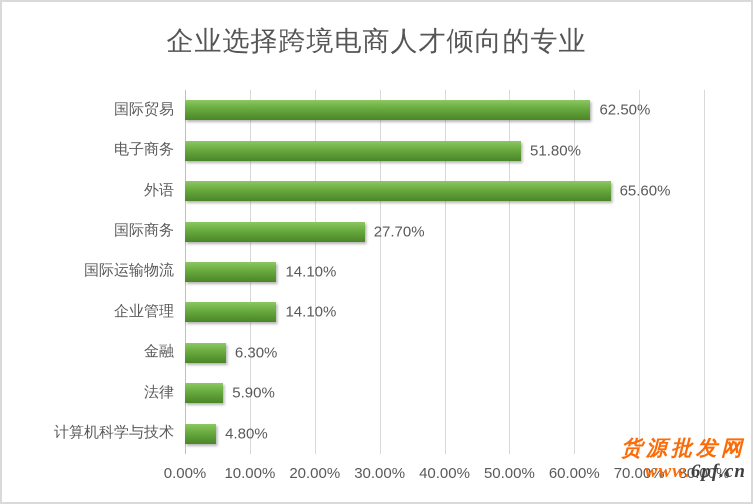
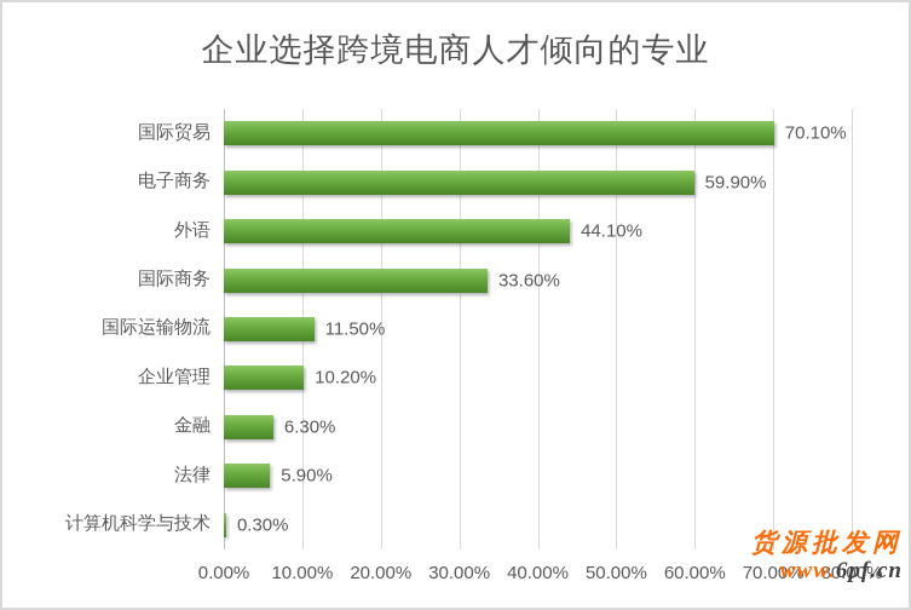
国际贸易: 62.50% -> 70.10%
电子商务: 51.80% -> 59.90%
外语: 65.60% -> 44.10%
国际商务: 27.70% -> 33.60%
国际运输物流: 14.10% -> 11.50%
企业管理: 14.10% -> 10.20%
计算机科学与技术: 4.80% -> 0.30%
